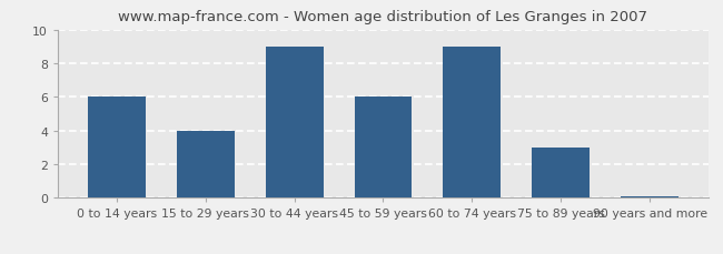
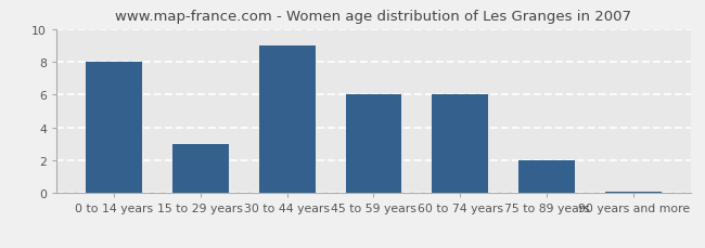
0 to 14 years: 6.0 -> 8.0
15 to 29 years: 4.0 -> 3.0
60 to 74 years: 9.0 -> 6.0
75 to 89 years: 3.0 -> 2.0
